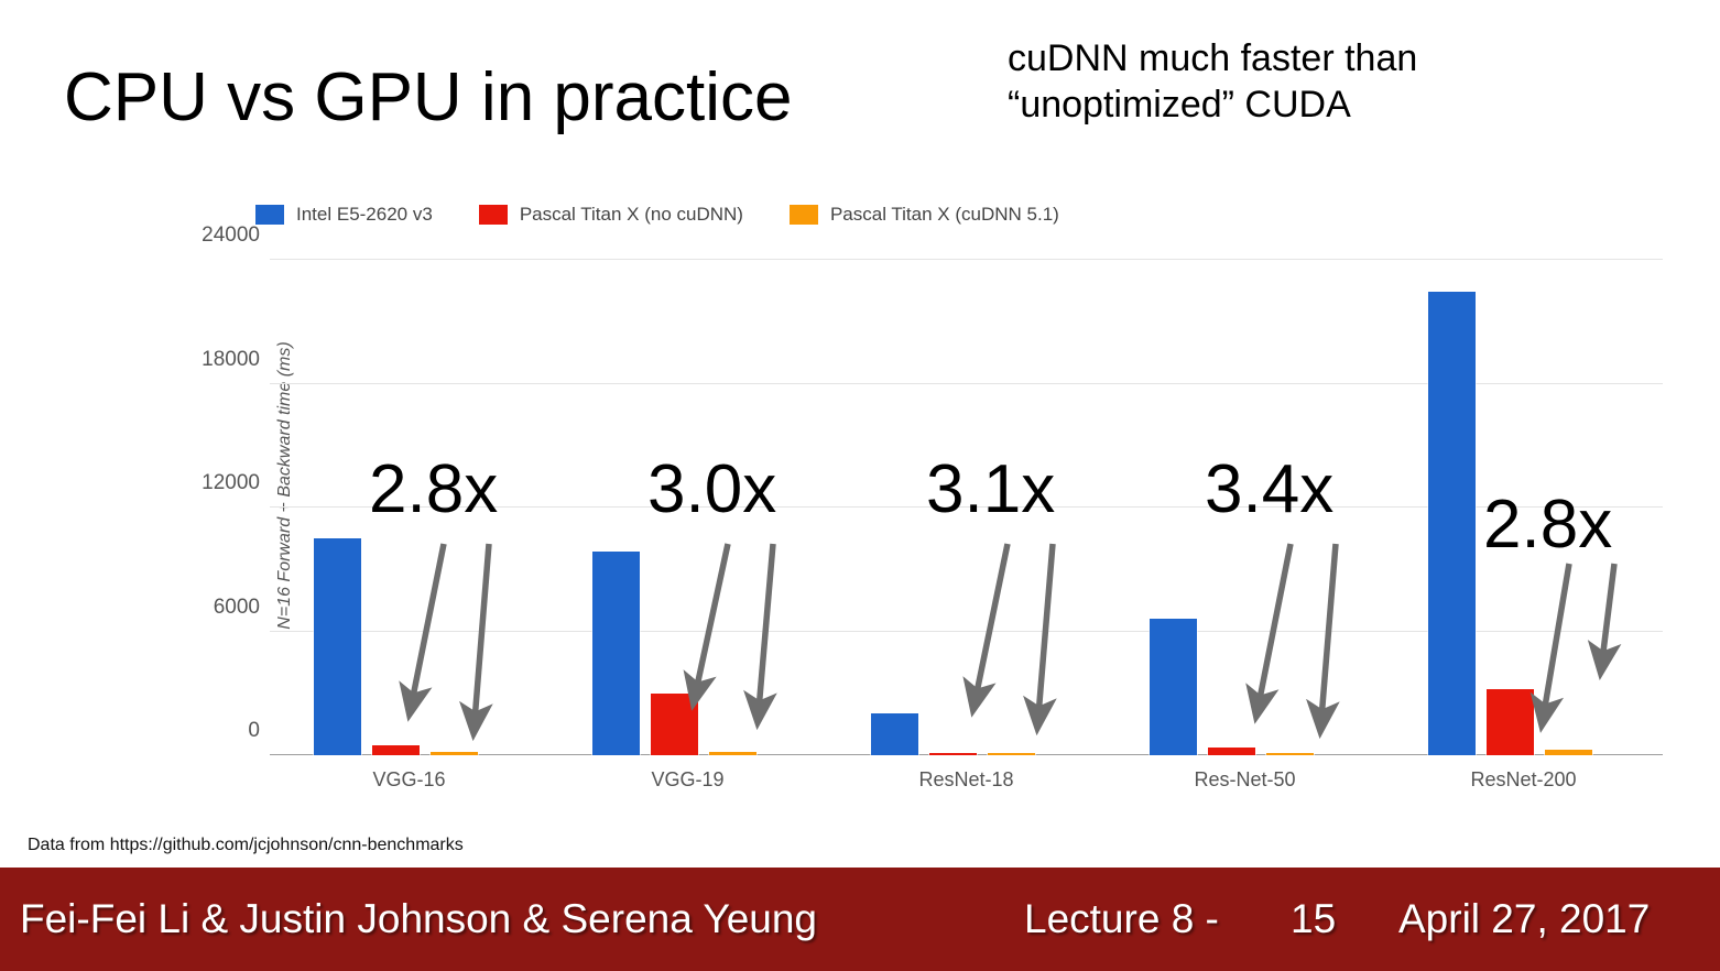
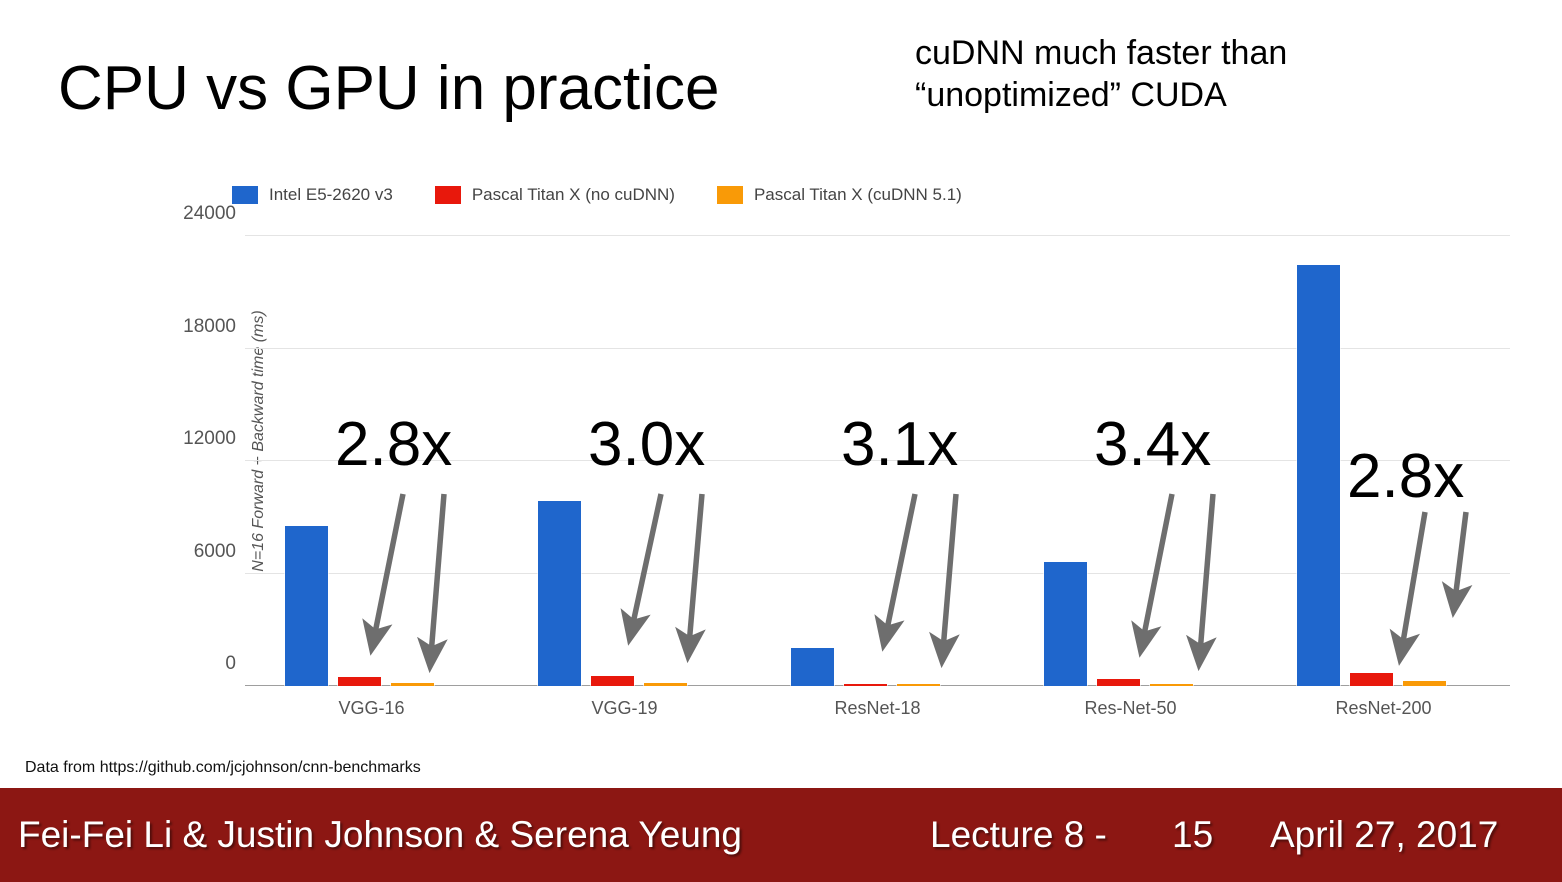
Intel E5-2620 v3/VGG-16: 10500 -> 8500
Pascal Titan X (no cuDNN)/VGG-19: 3000 -> 500
Pascal Titan X (no cuDNN)/ResNet-200: 3200 -> 700
